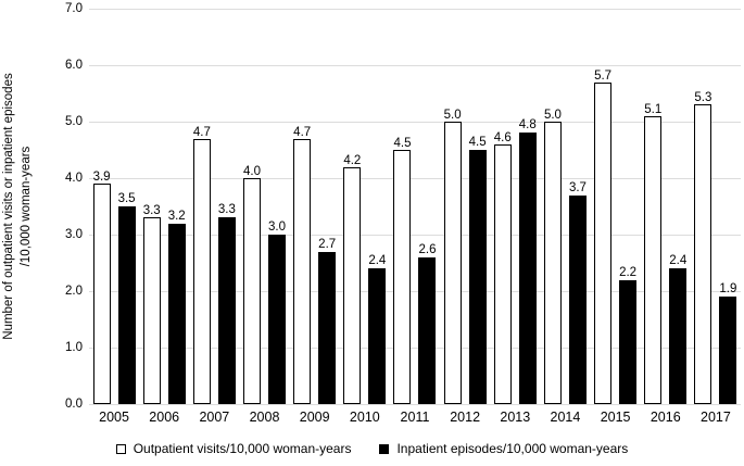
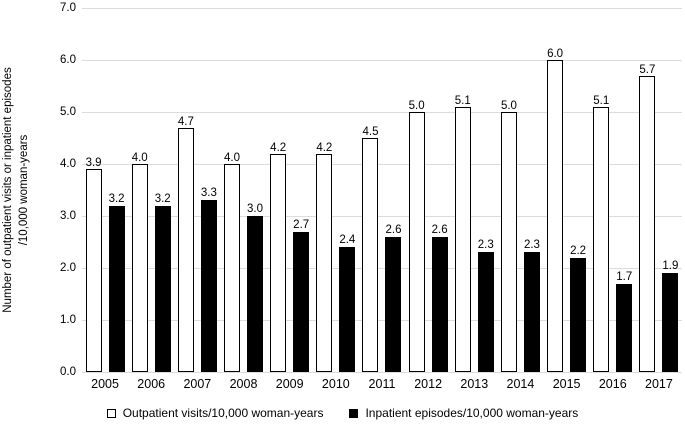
Inpatient episodes/10,000 woman-years/2005: 3.5 -> 3.2
Outpatient visits/10,000 woman-years/2006: 3.3 -> 4.0
Outpatient visits/10,000 woman-years/2009: 4.7 -> 4.2
Inpatient episodes/10,000 woman-years/2012: 4.5 -> 2.6
Outpatient visits/10,000 woman-years/2013: 4.6 -> 5.1
Inpatient episodes/10,000 woman-years/2013: 4.8 -> 2.3
Inpatient episodes/10,000 woman-years/2014: 3.7 -> 2.3
Outpatient visits/10,000 woman-years/2015: 5.7 -> 6.0
Inpatient episodes/10,000 woman-years/2016: 2.4 -> 1.7
Outpatient visits/10,000 woman-years/2017: 5.3 -> 5.7
